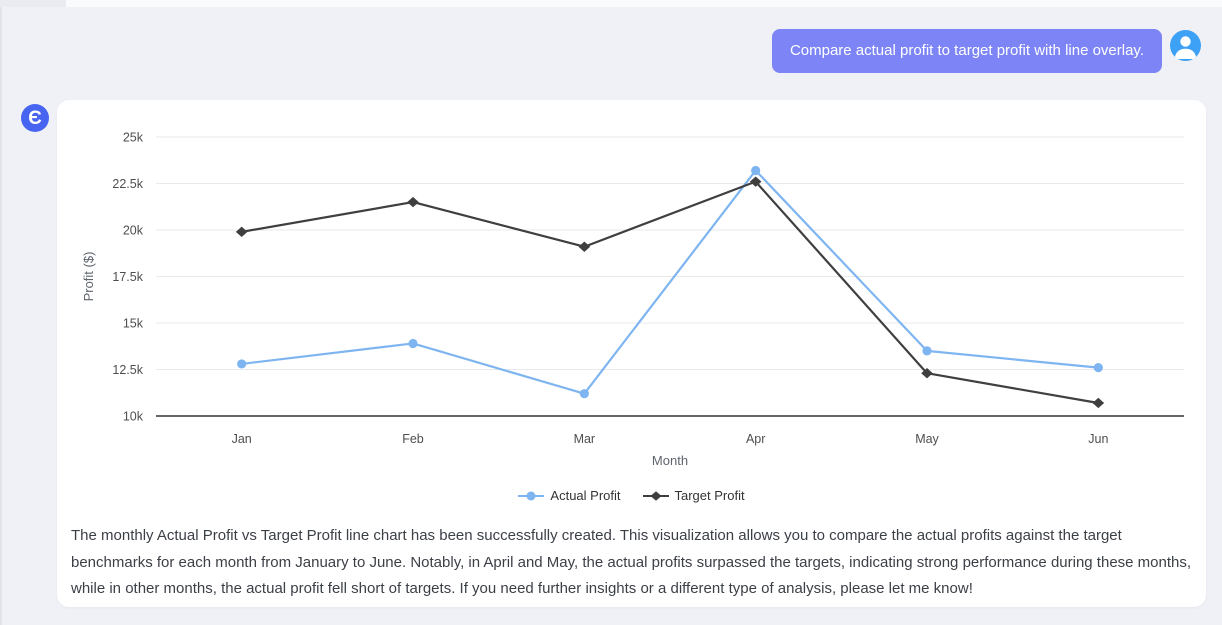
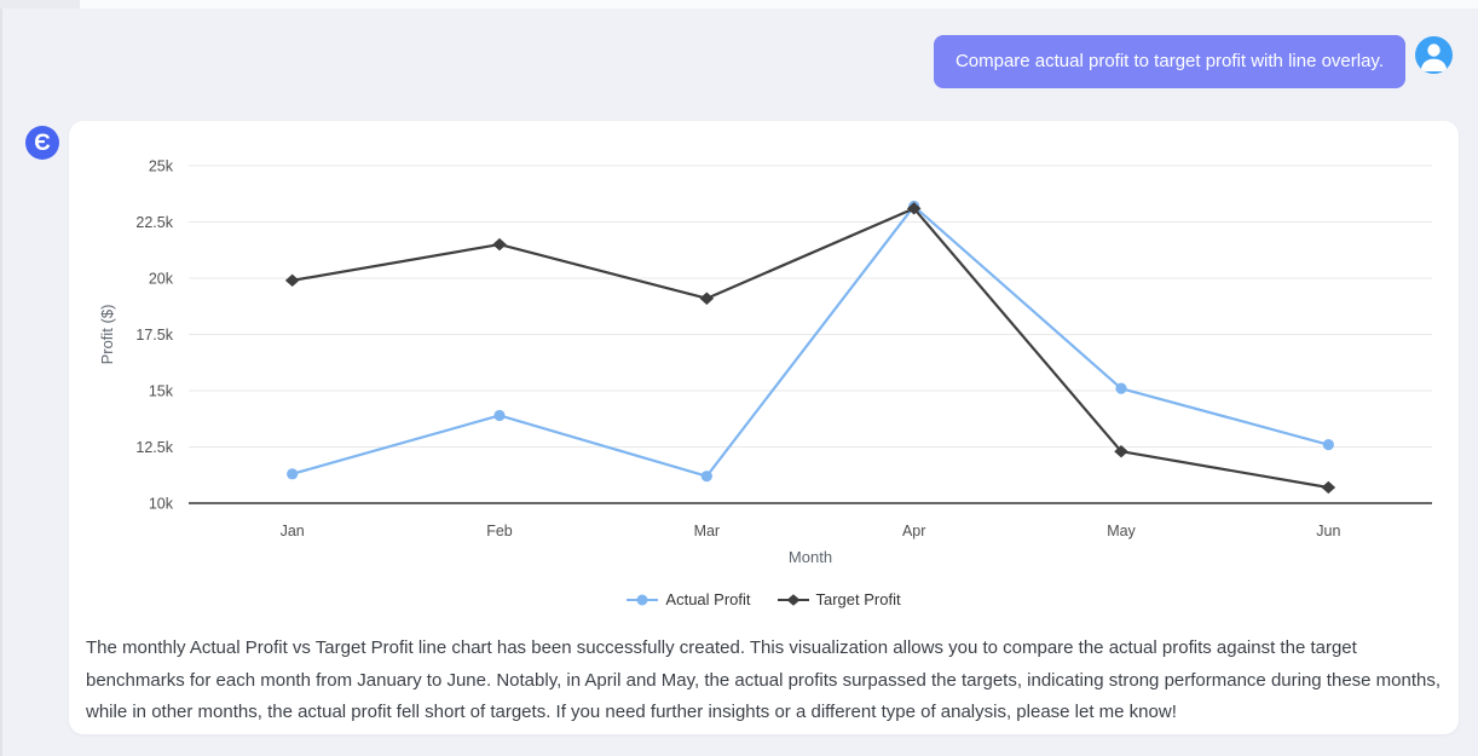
Actual Profit/Jan: 12.8k -> 11.3k
Target Profit/Apr: 22.6k -> 23.1k
Actual Profit/May: 13.5k -> 15.1k
